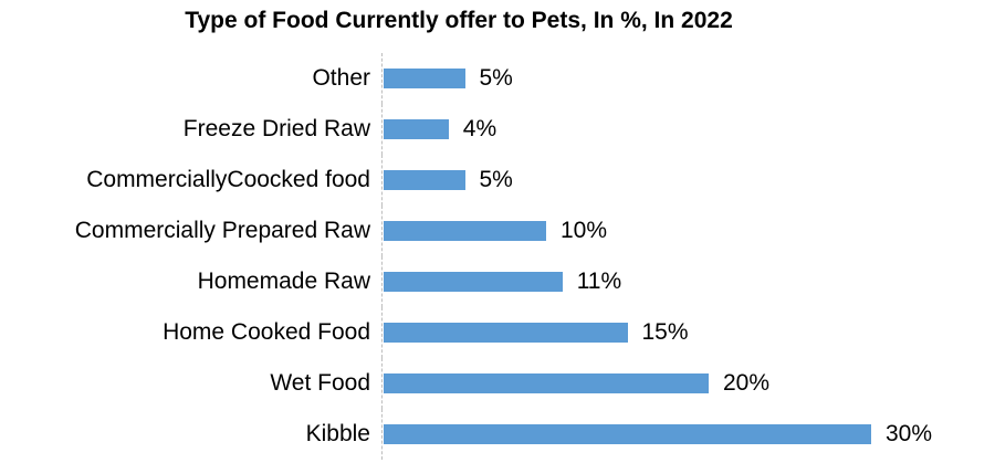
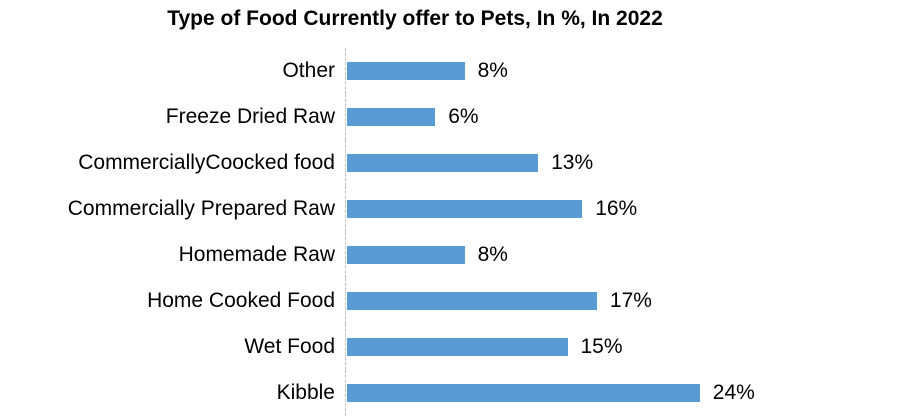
Other: 5% -> 8%
Freeze Dried Raw: 4% -> 6%
CommerciallyCoocked food: 5% -> 13%
Commercially Prepared Raw: 10% -> 16%
Homemade Raw: 11% -> 8%
Home Cooked Food: 15% -> 17%
Wet Food: 20% -> 15%
Kibble: 30% -> 24%
